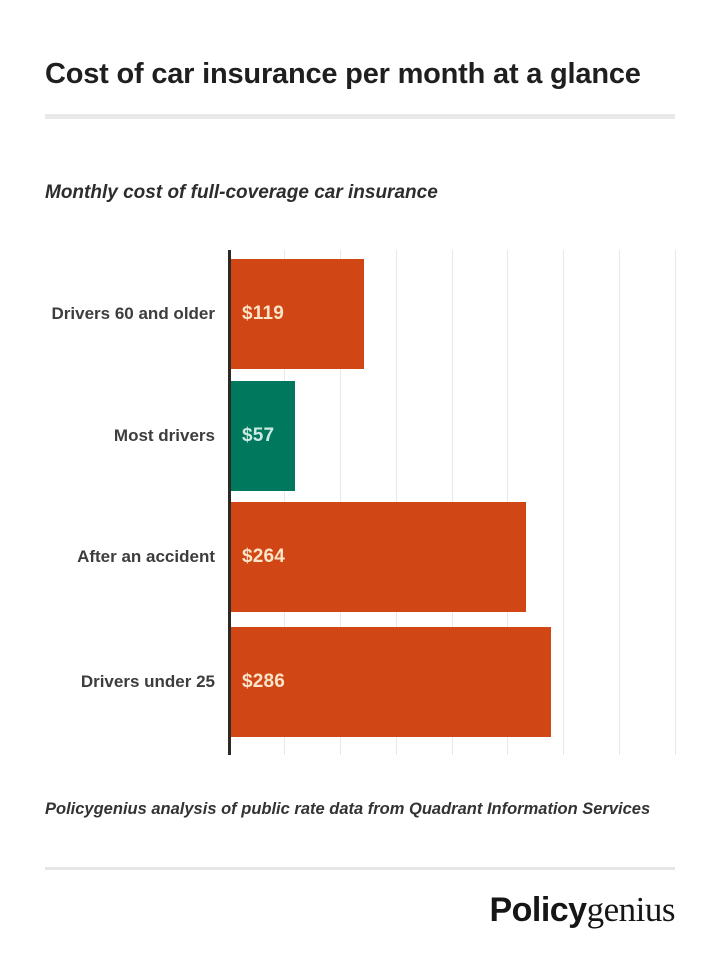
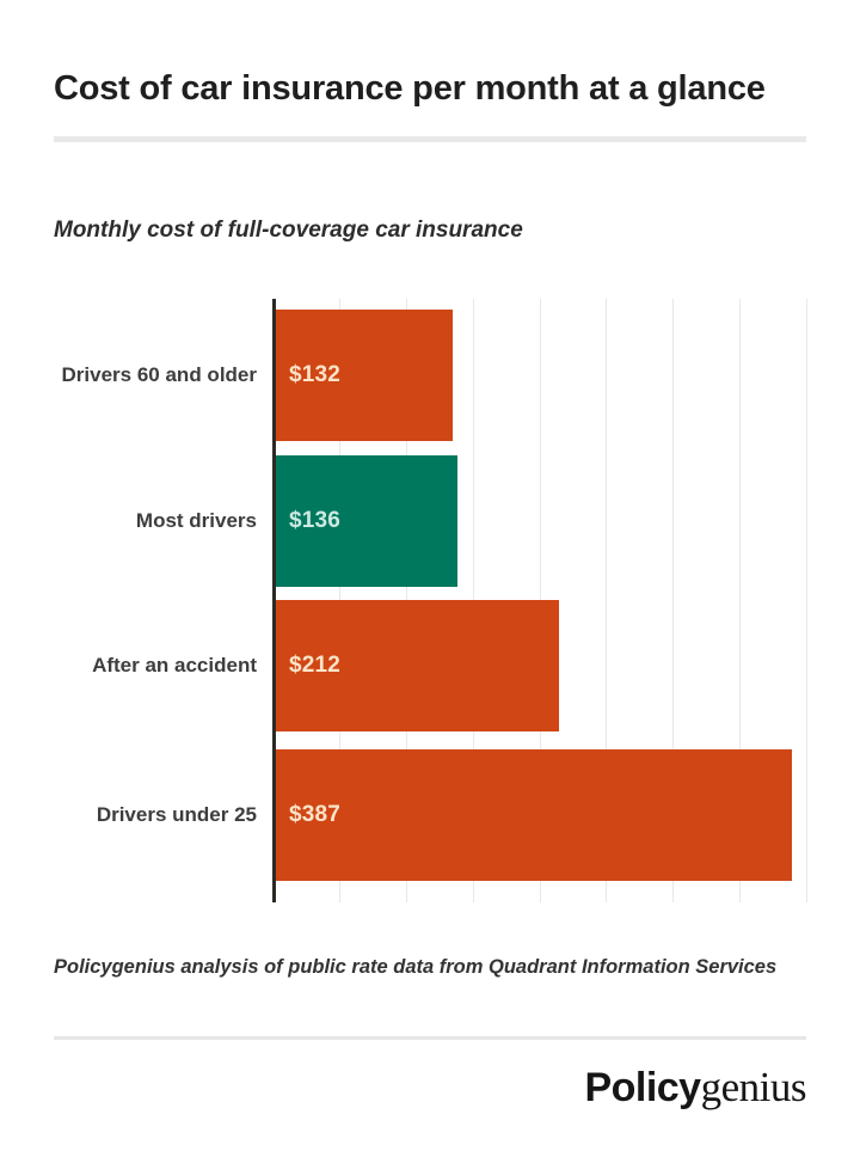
Drivers 60 and older: $119 -> $132
Most drivers: $57 -> $136
After an accident: $264 -> $212
Drivers under 25: $286 -> $387
